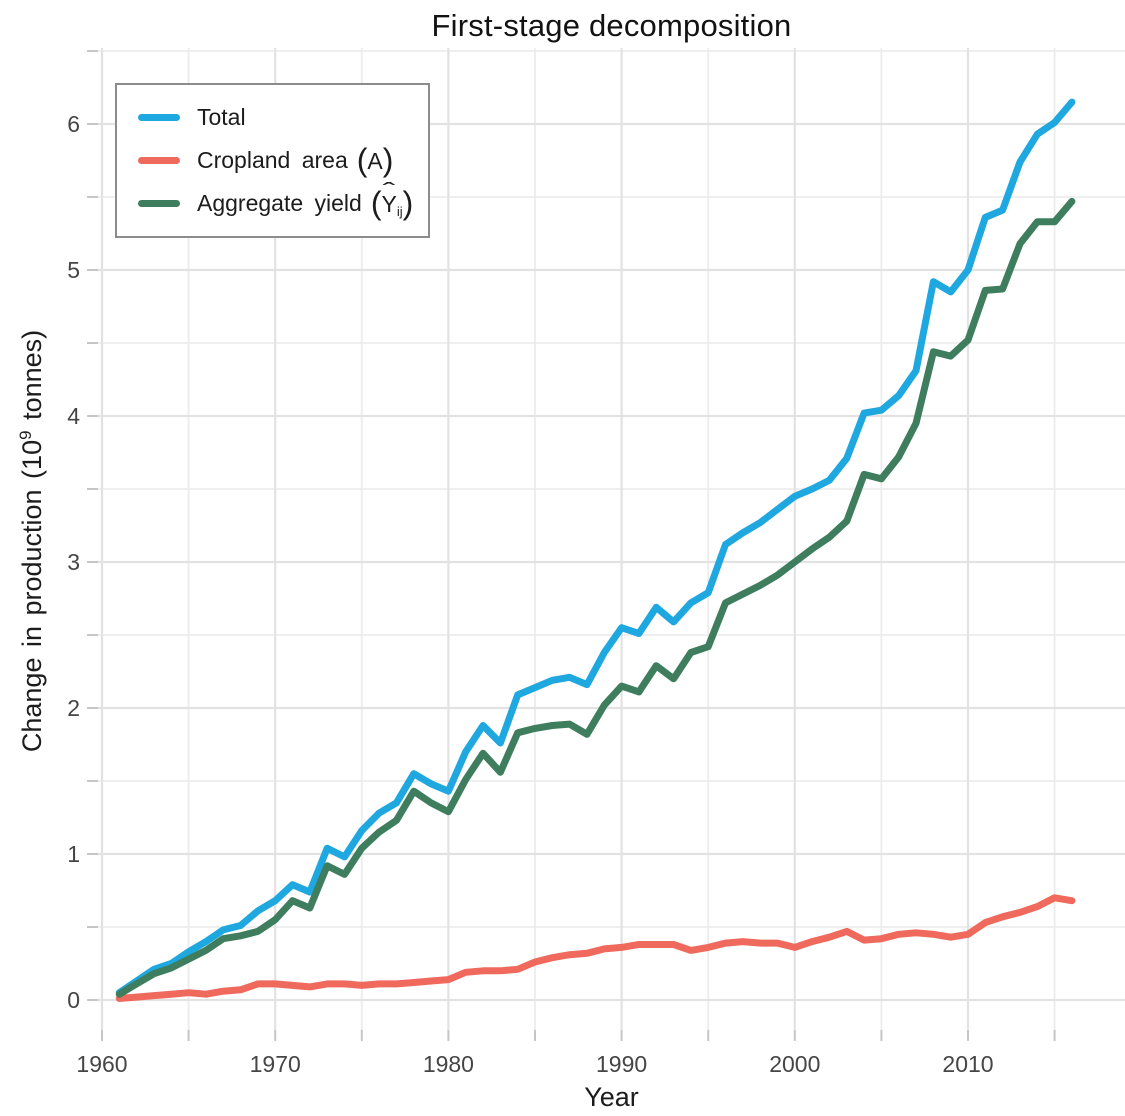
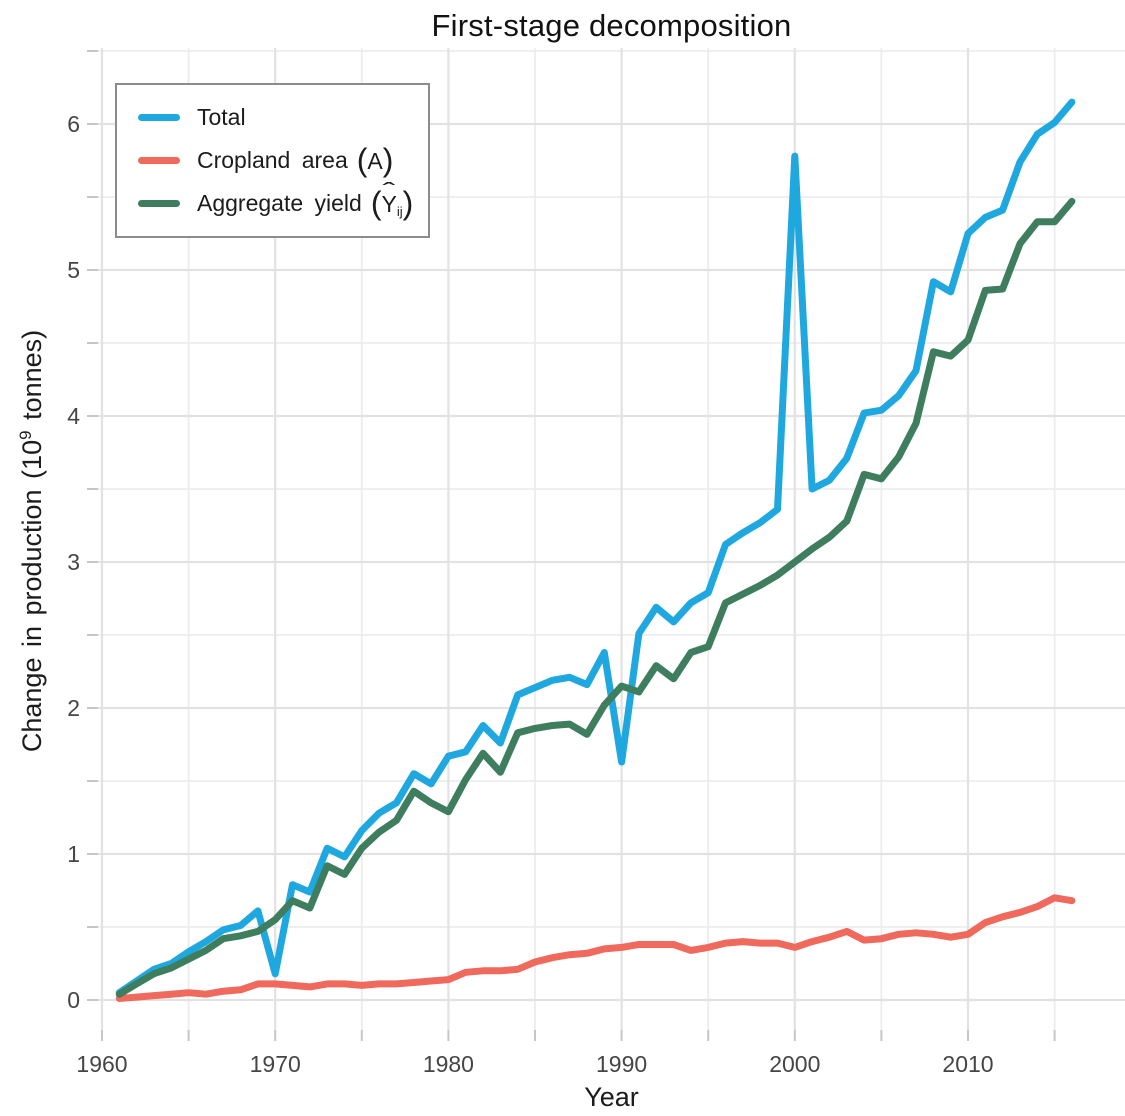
Total/1970: 0.68 -> 0.18
Total/1980: 1.43 -> 1.67
Total/1990: 2.55 -> 1.63
Total/2000: 3.45 -> 5.78
Total/2010: 5.00 -> 5.25
